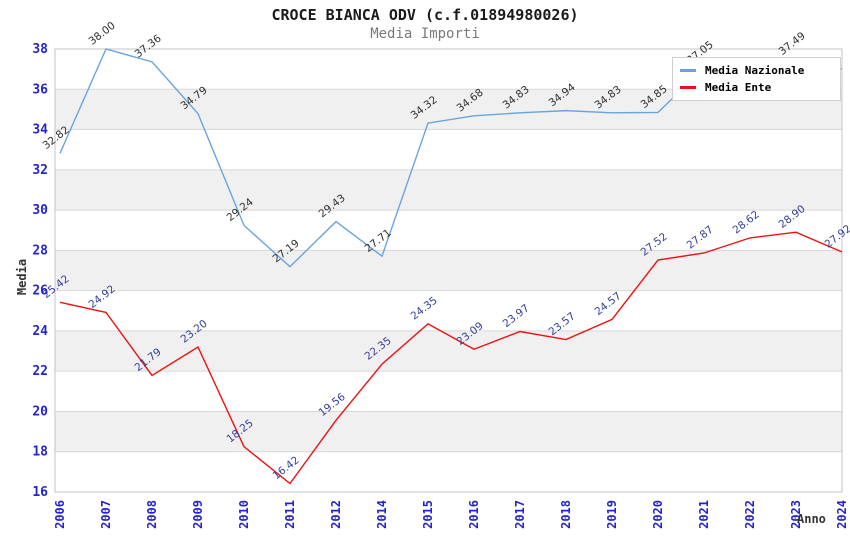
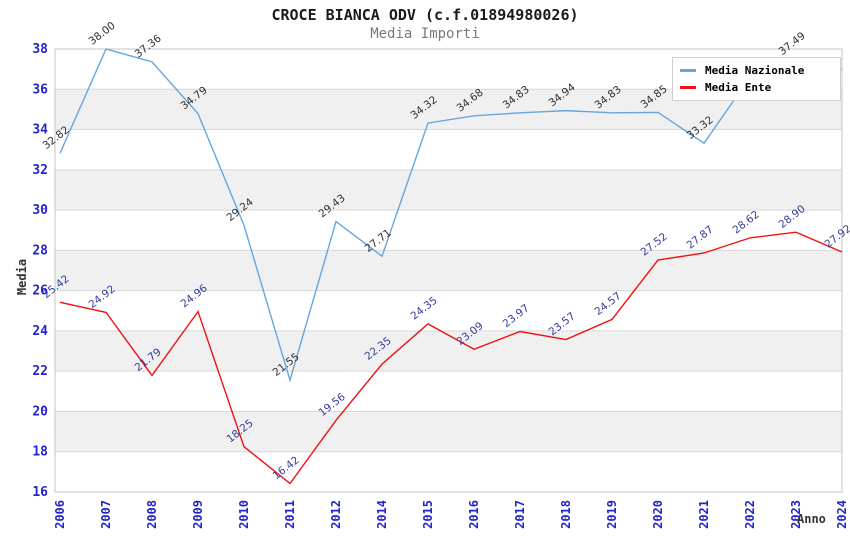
Media Ente/2009: 23.20 -> 24.96
Media Nazionale/2011: 27.19 -> 21.55
Media Nazionale/2021: 37.05 -> 33.32
